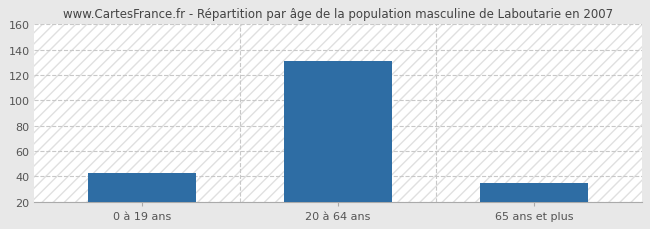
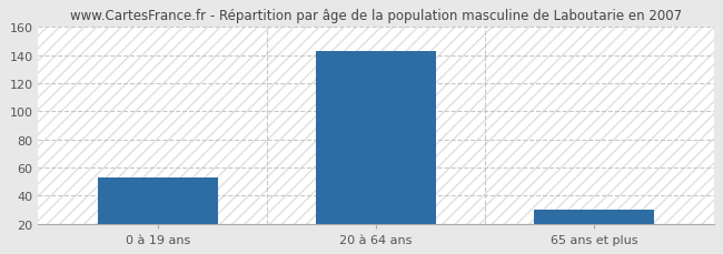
0 à 19 ans: 43 -> 53
20 à 64 ans: 131 -> 143
65 ans et plus: 35 -> 30
